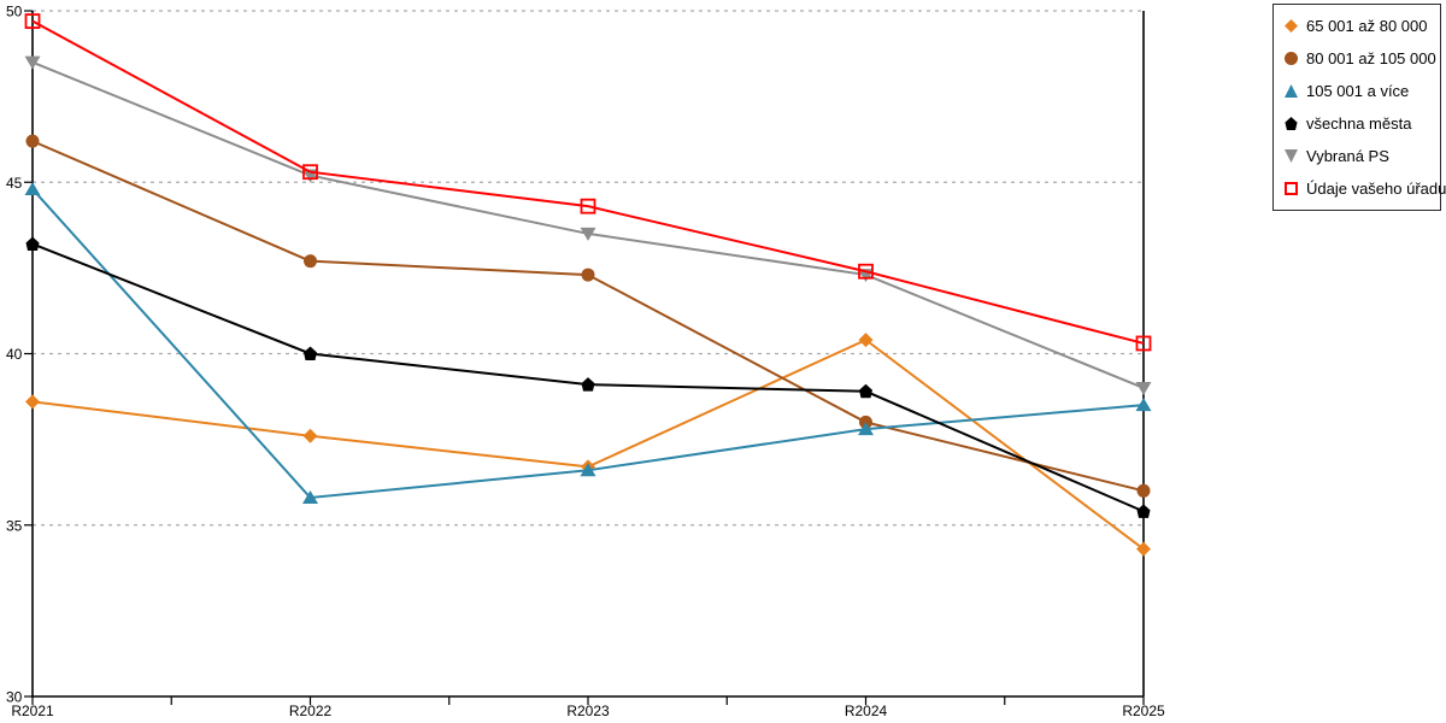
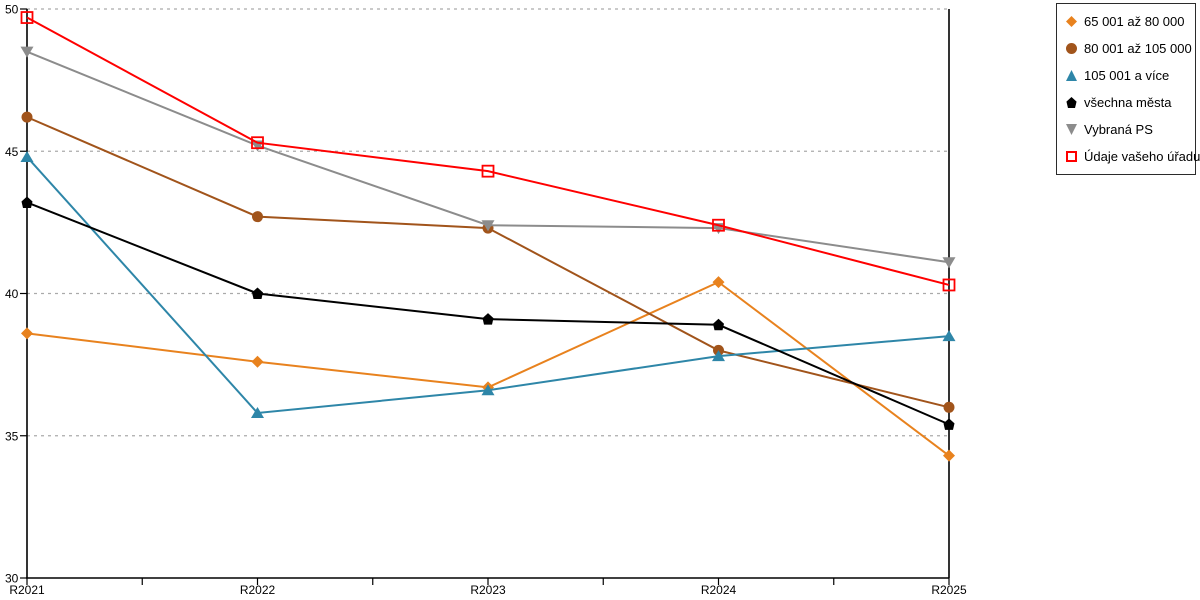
Vybraná PS/R2023: 43.5 -> 42.4
Vybraná PS/R2025: 39.0 -> 41.1
